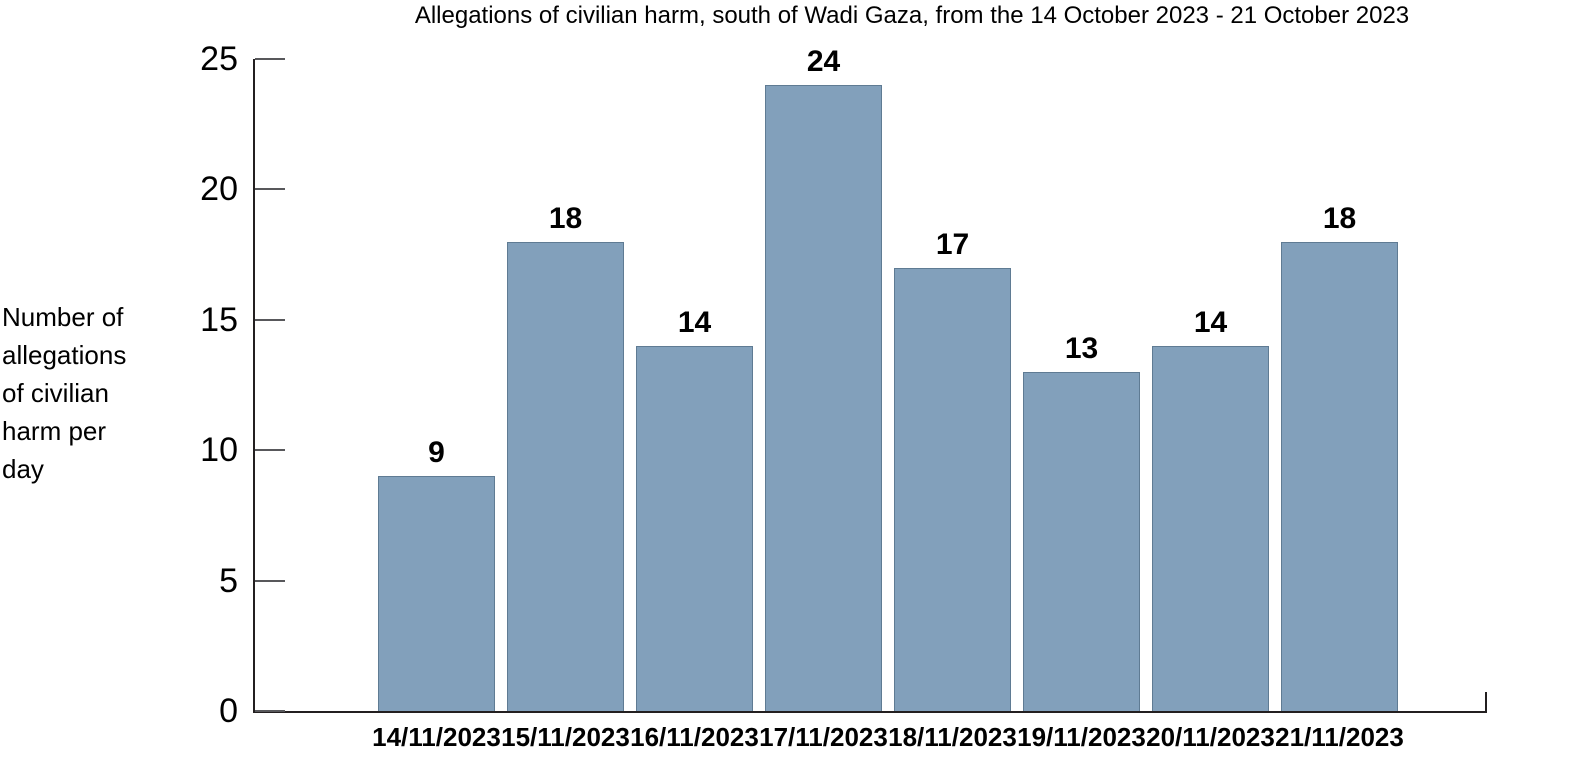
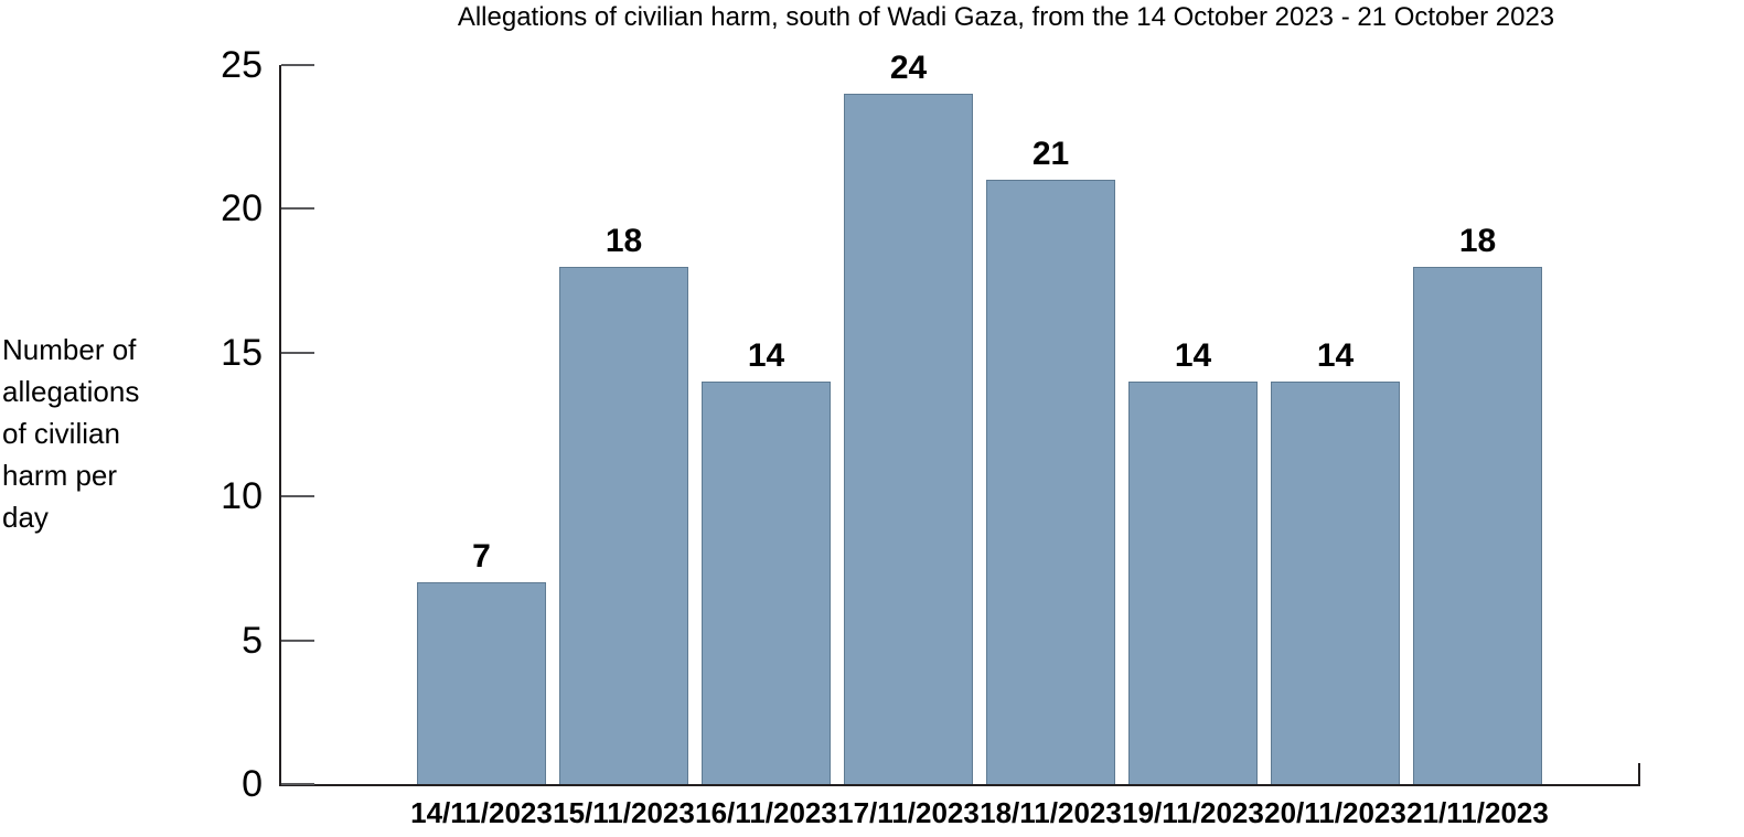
14/11/2023: 9 -> 7
18/11/2023: 17 -> 21
19/11/2023: 13 -> 14
